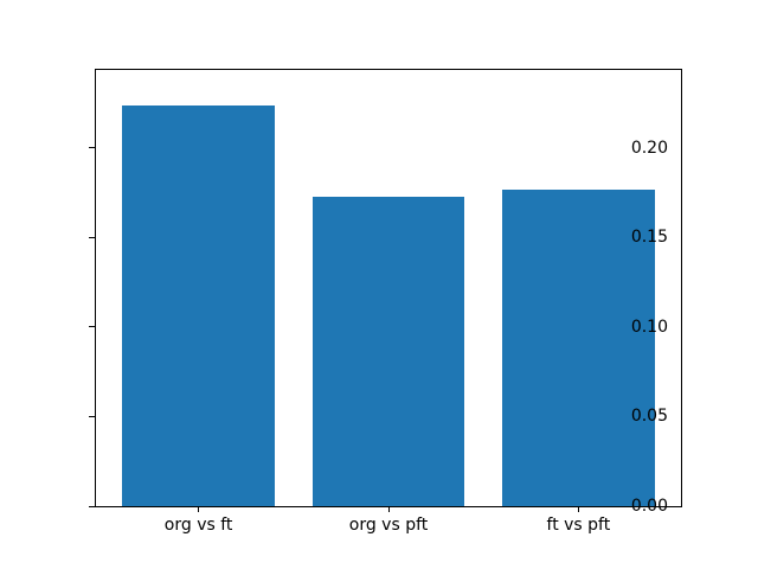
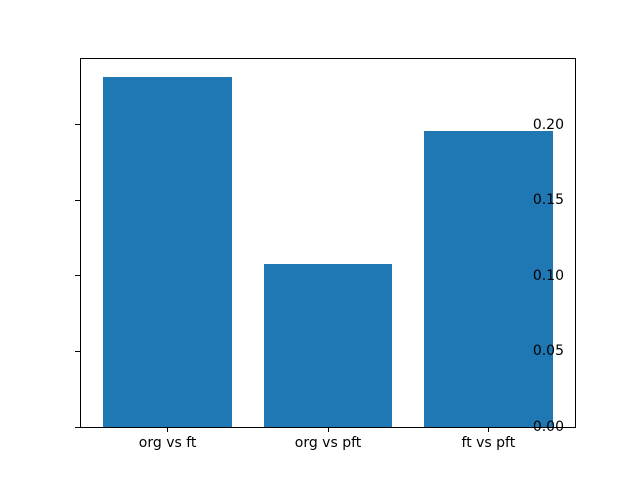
org vs ft: 0.224 -> 0.232
org vs pft: 0.173 -> 0.108
ft vs pft: 0.177 -> 0.196
